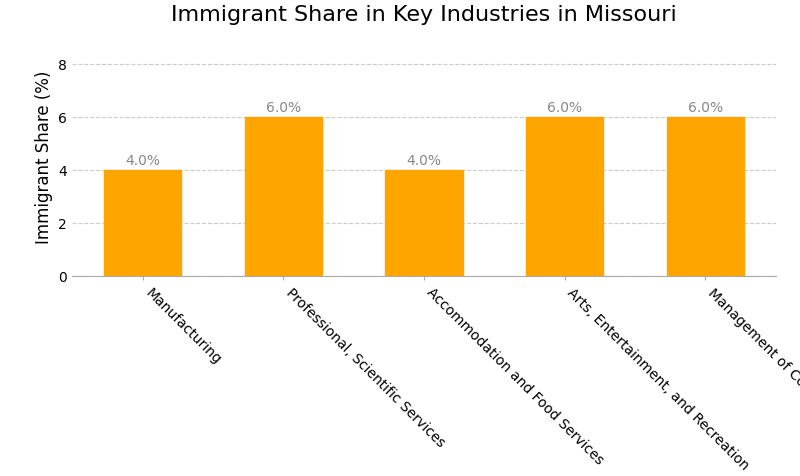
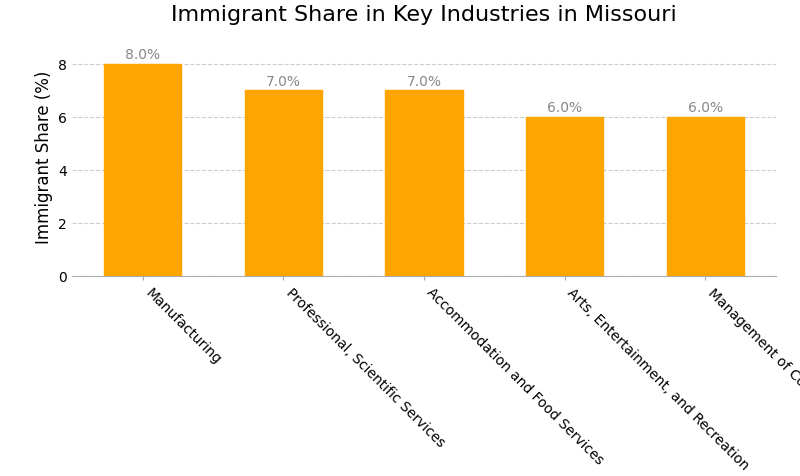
Manufacturing: 4.0% -> 8.0%
Professional, Scientific Services: 6.0% -> 7.0%
Accommodation and Food Services: 4.0% -> 7.0%
